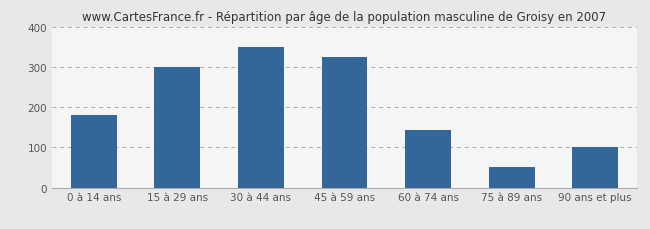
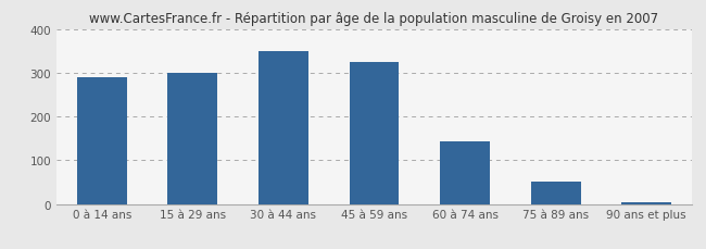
0 à 14 ans: 180 -> 290
90 ans et plus: 100 -> 5
